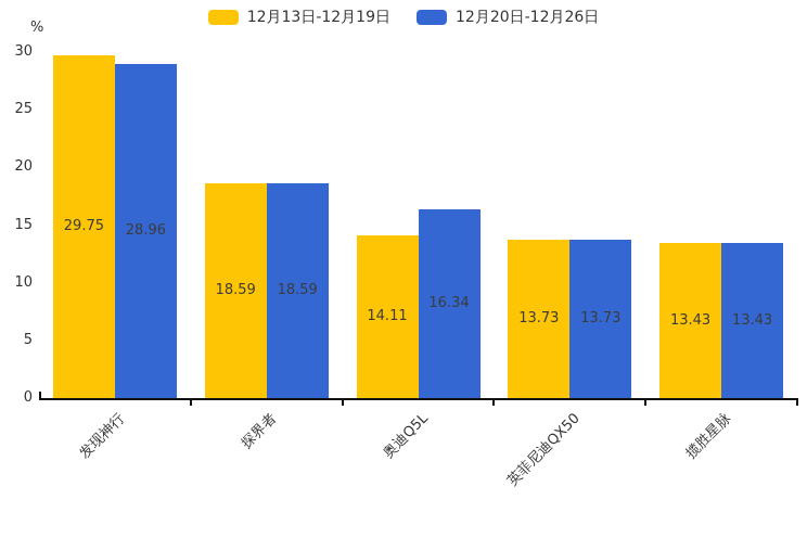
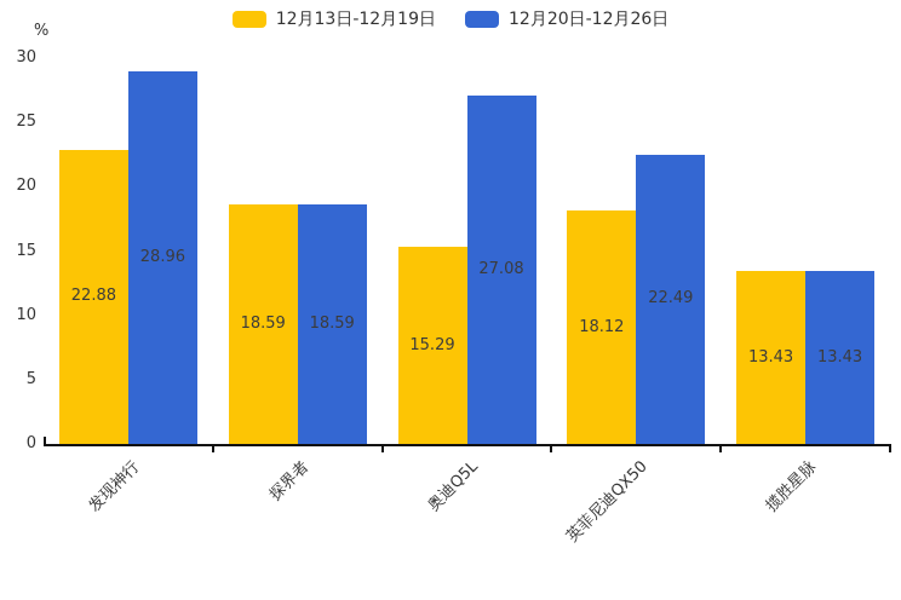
12月13日-12月19日/发现神行: 29.75 -> 22.88
12月13日-12月19日/奥迪Q5L: 14.11 -> 15.29
12月20日-12月26日/奥迪Q5L: 16.34 -> 27.08
12月13日-12月19日/英菲尼迪QX50: 13.73 -> 18.12
12月20日-12月26日/英菲尼迪QX50: 13.73 -> 22.49
